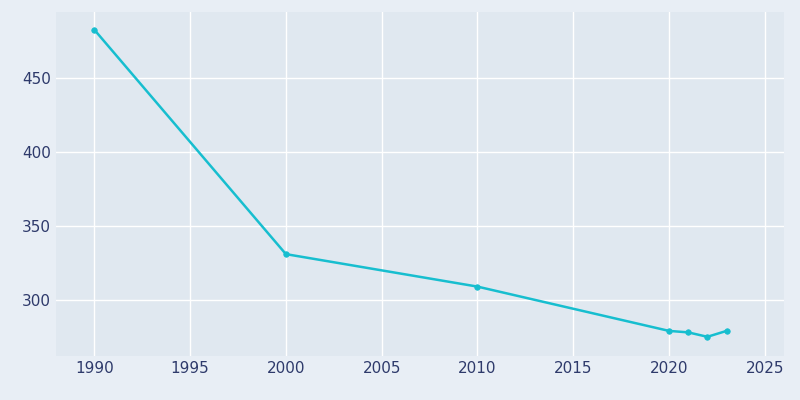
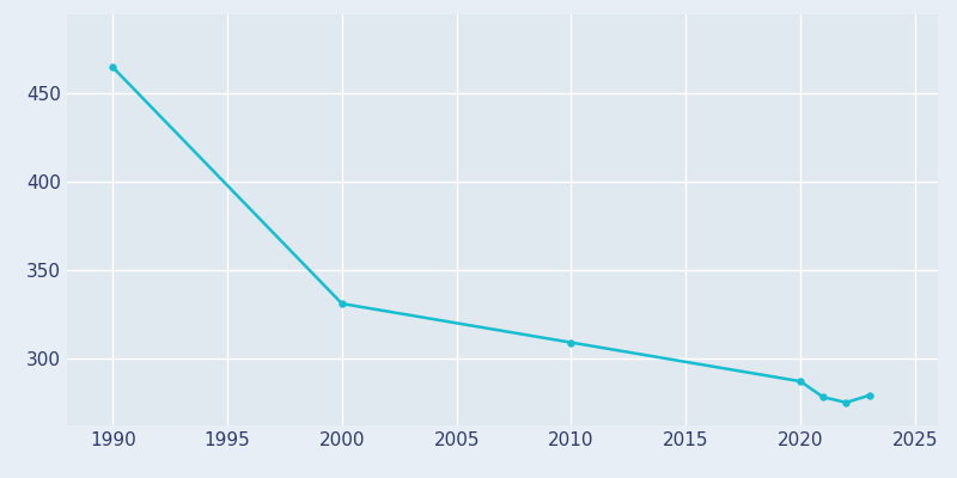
1990: 483 -> 465
2020: 279 -> 287
